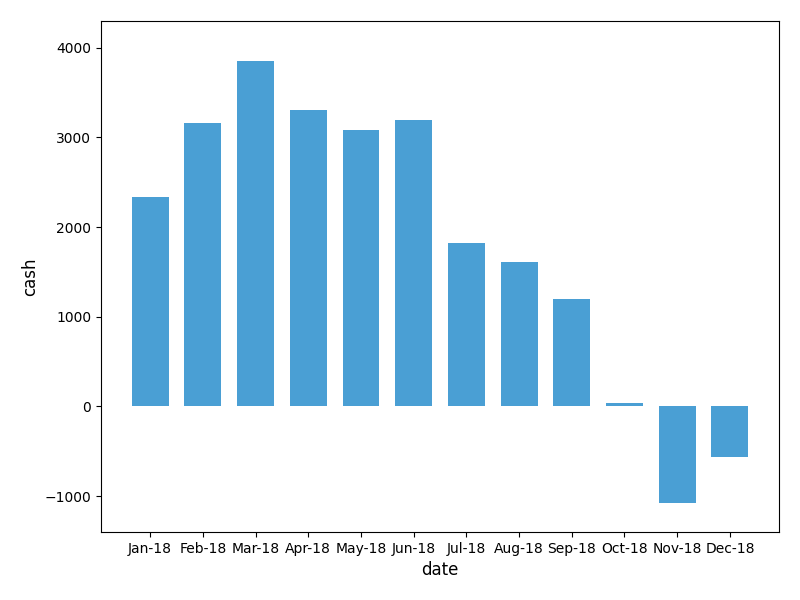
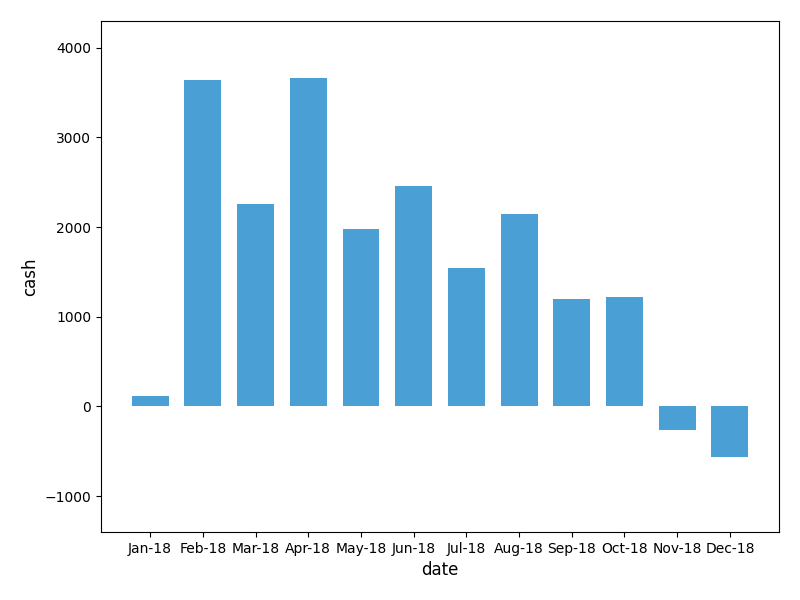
Jan-18: 2340 -> 120
Feb-18: 3160 -> 3640
Mar-18: 3850 -> 2260
Apr-18: 3310 -> 3660
May-18: 3080 -> 1980
Jun-18: 3190 -> 2460
Jul-18: 1820 -> 1540
Aug-18: 1610 -> 2140
Oct-18: 40 -> 1220
Nov-18: -1080 -> -260
